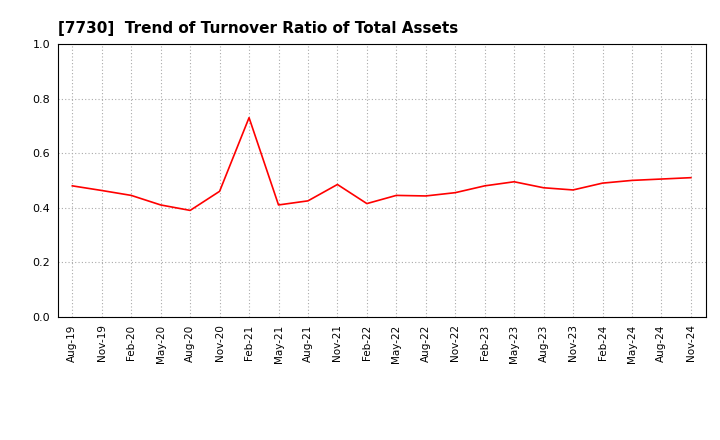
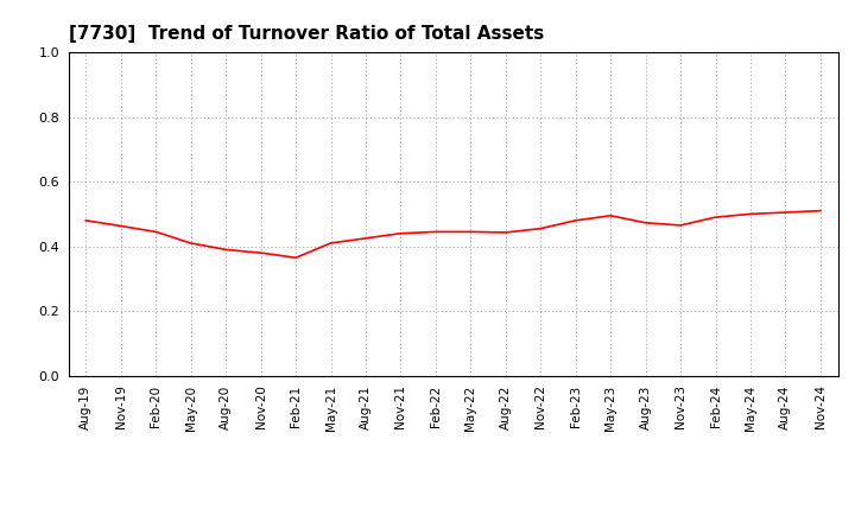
Nov-20: 0.460 -> 0.380
Feb-21: 0.730 -> 0.365
Nov-21: 0.485 -> 0.440
Feb-22: 0.415 -> 0.445
